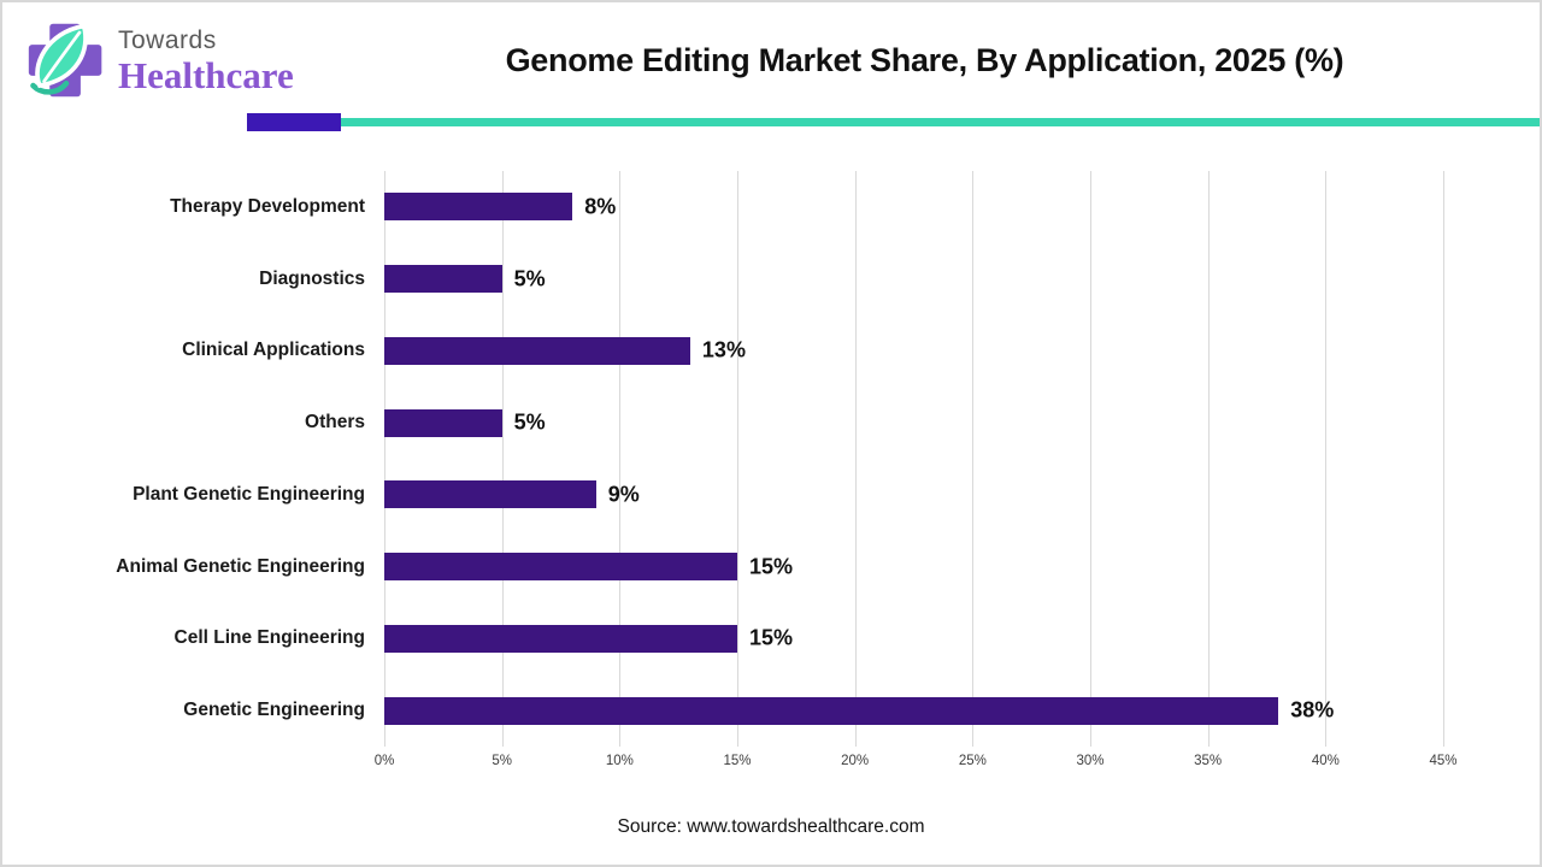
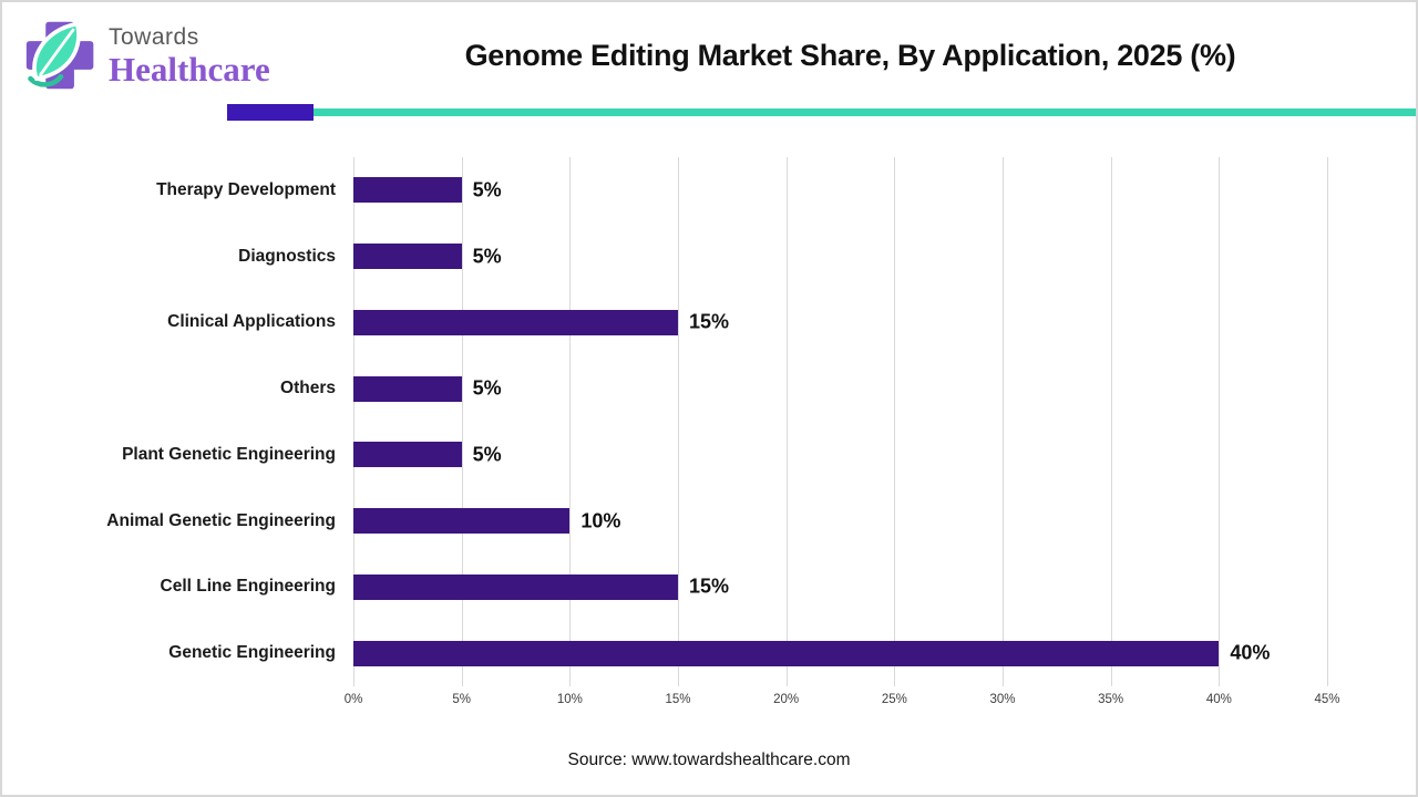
Therapy Development: 8% -> 5%
Clinical Applications: 13% -> 15%
Plant Genetic Engineering: 9% -> 5%
Animal Genetic Engineering: 15% -> 10%
Genetic Engineering: 38% -> 40%
